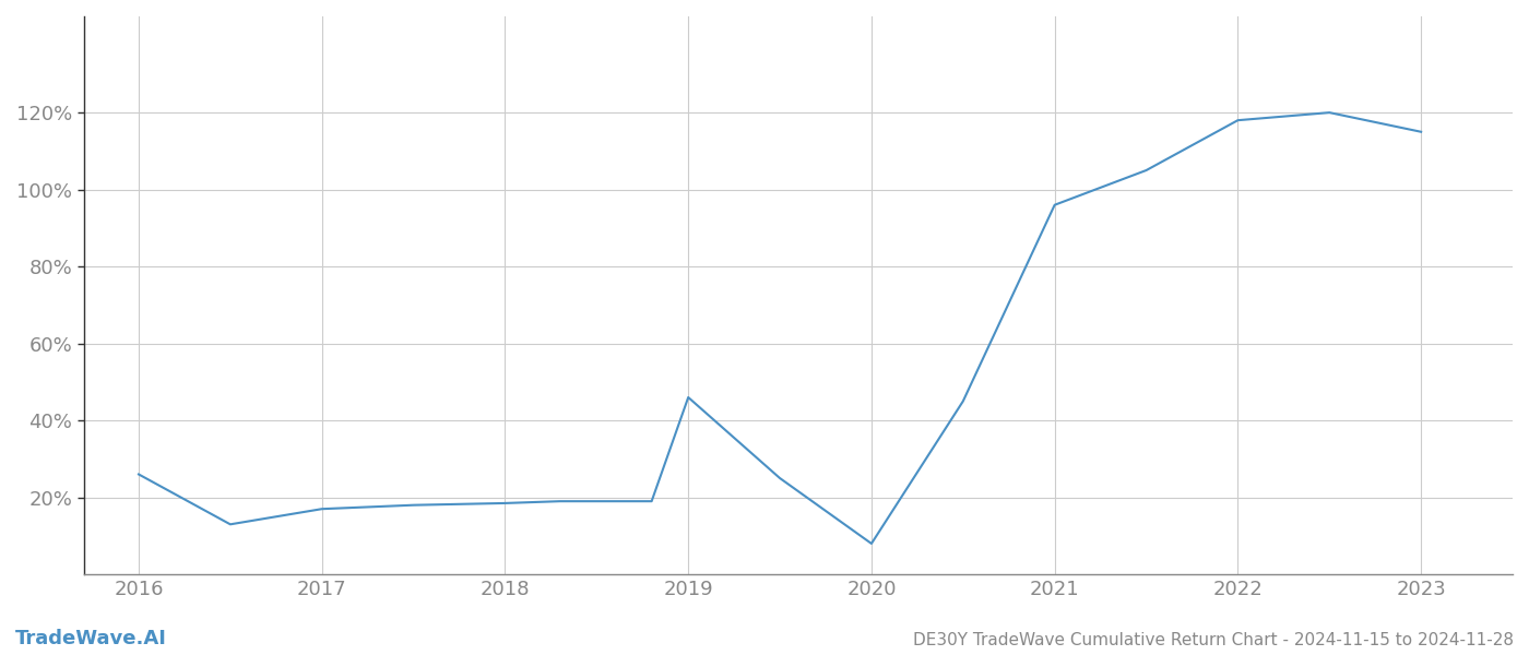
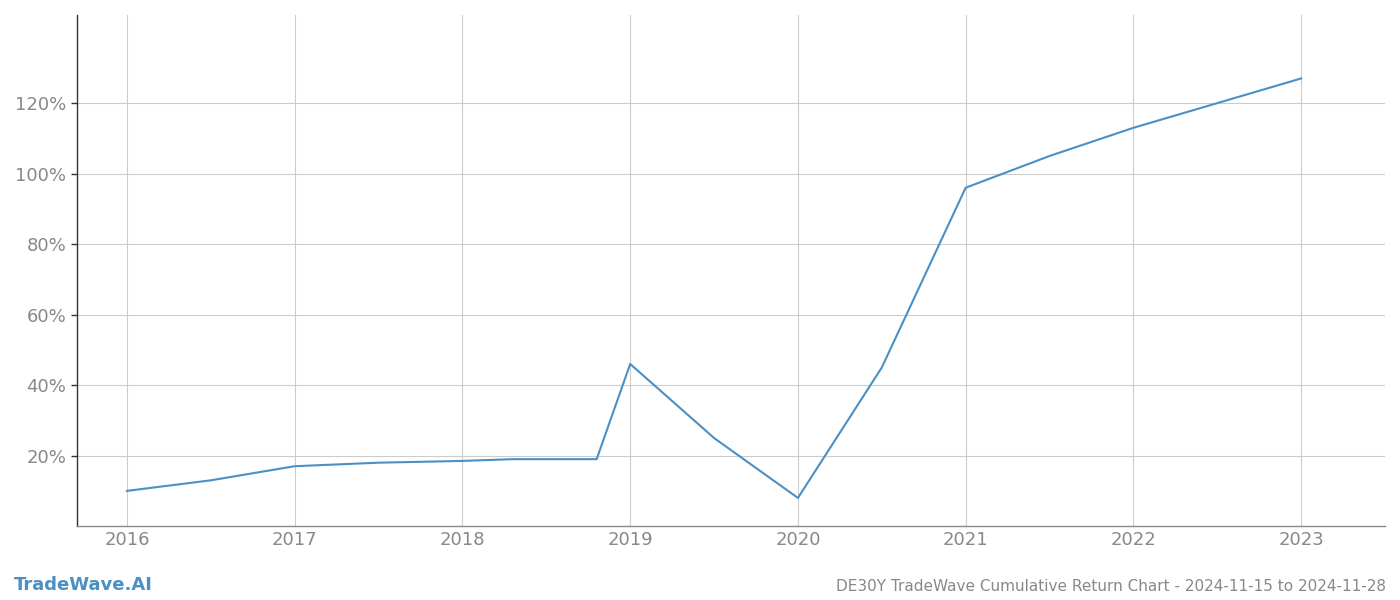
2016: 26.0% -> 10.0%
2022: 118.0% -> 113.0%
2023: 115.0% -> 127.0%
